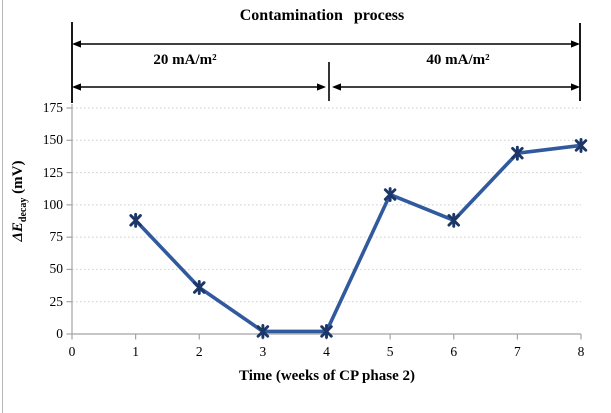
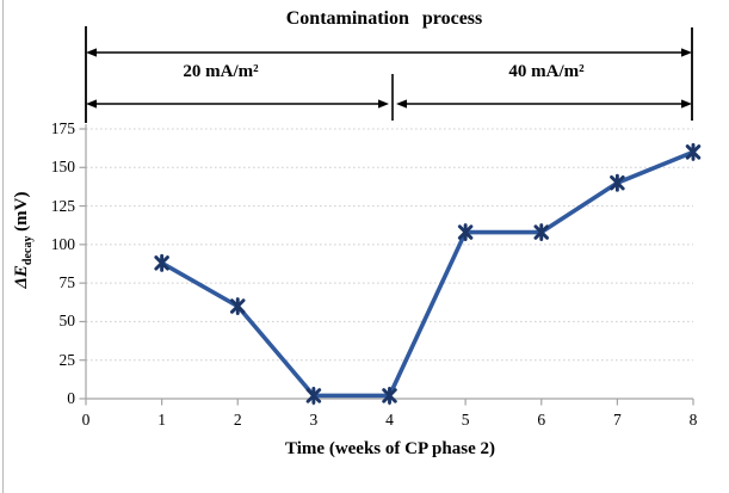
2: 36 -> 60
6: 88 -> 108
8: 146 -> 160
